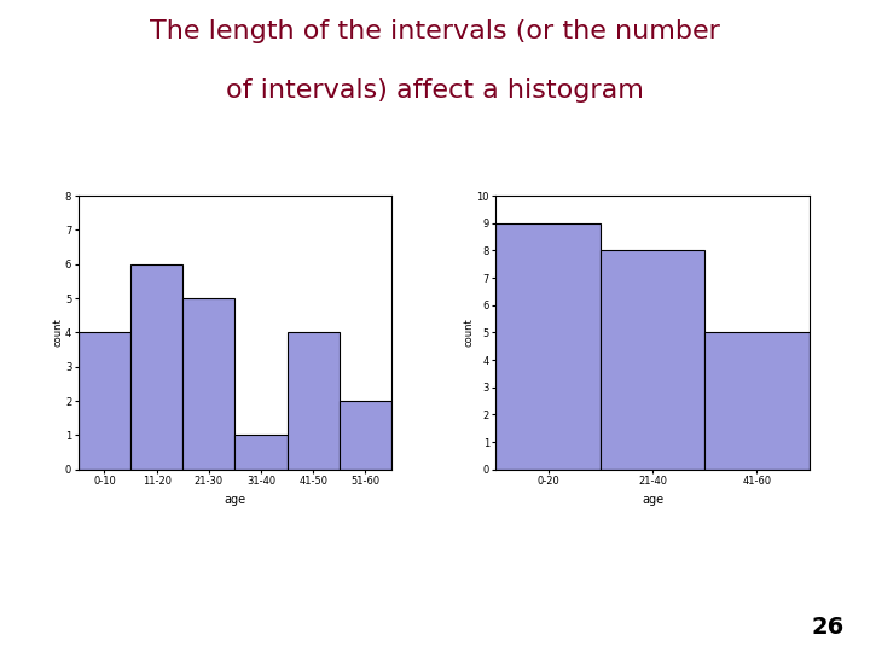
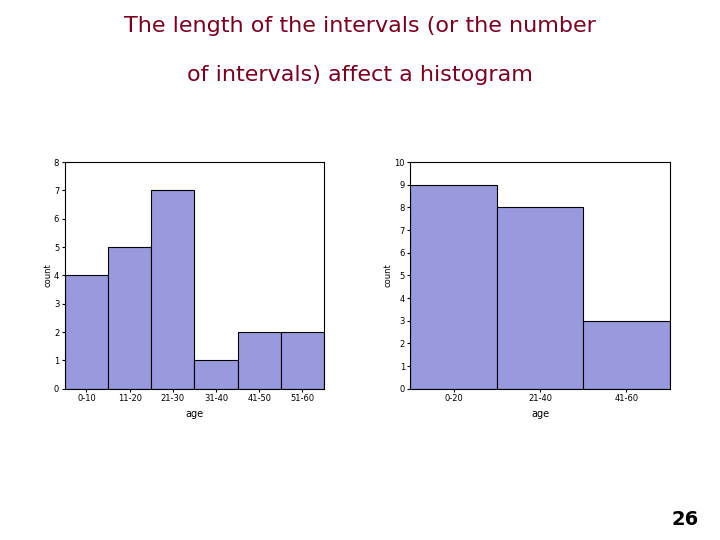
11-20: 6 -> 5
21-30: 5 -> 7
41-50: 4 -> 2
41-60: 5 -> 3
